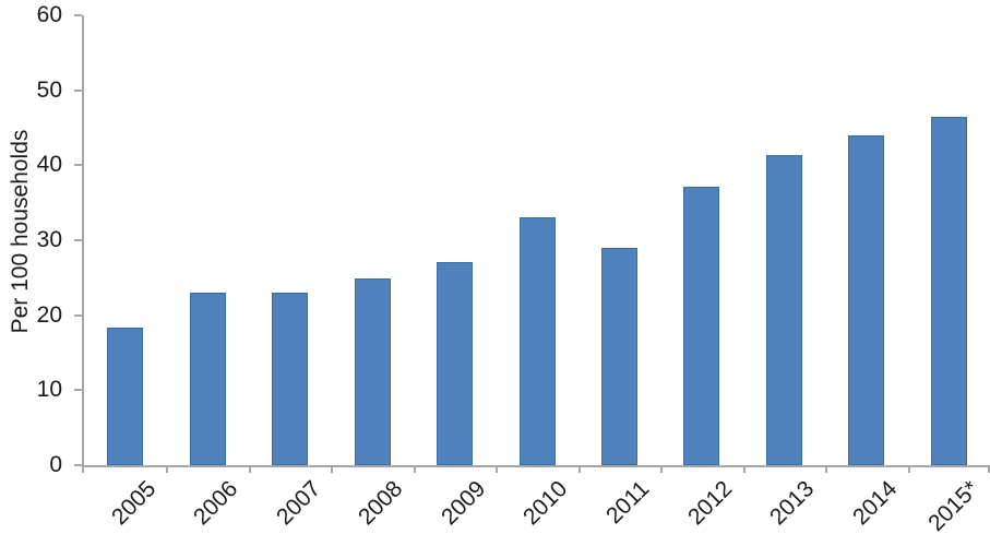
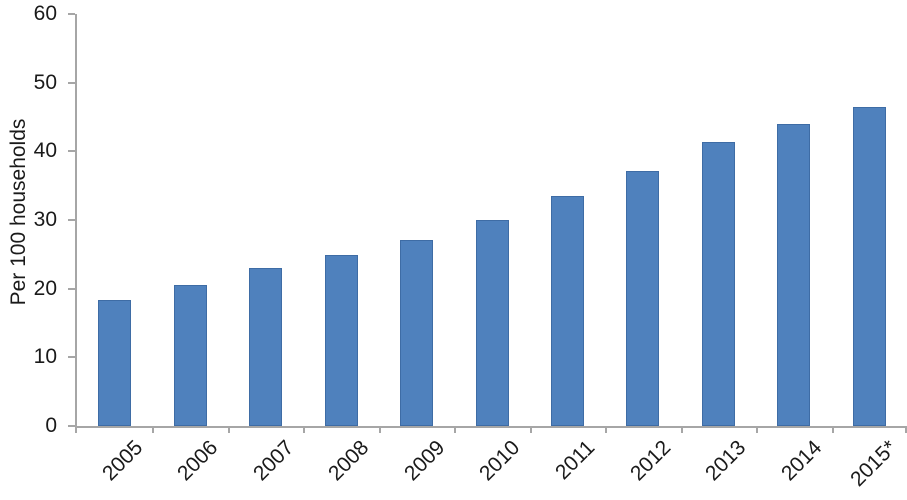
2006: 23 -> 20
2010: 33 -> 30
2011: 29 -> 34
